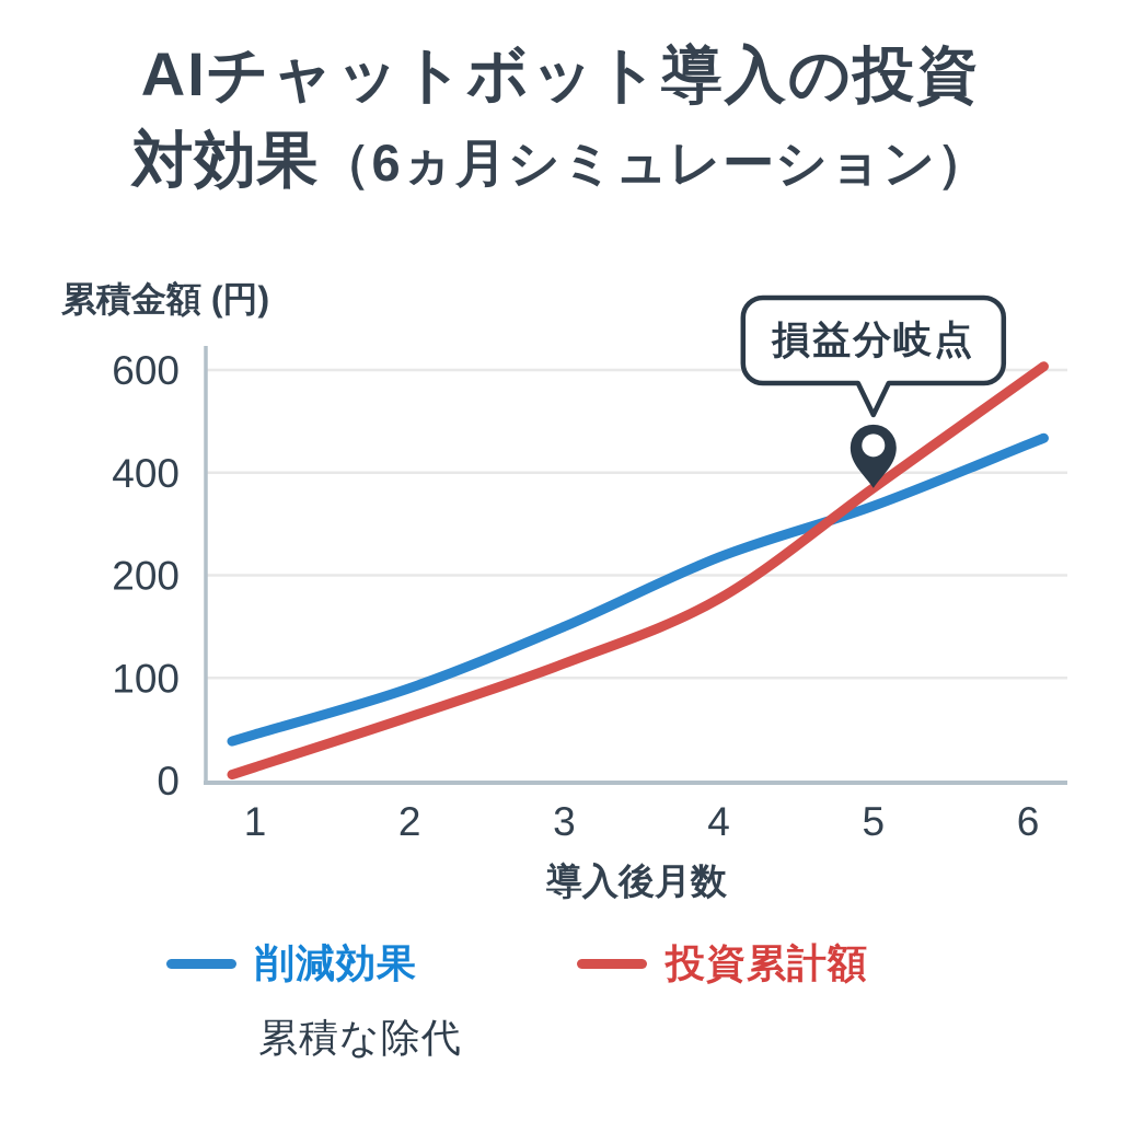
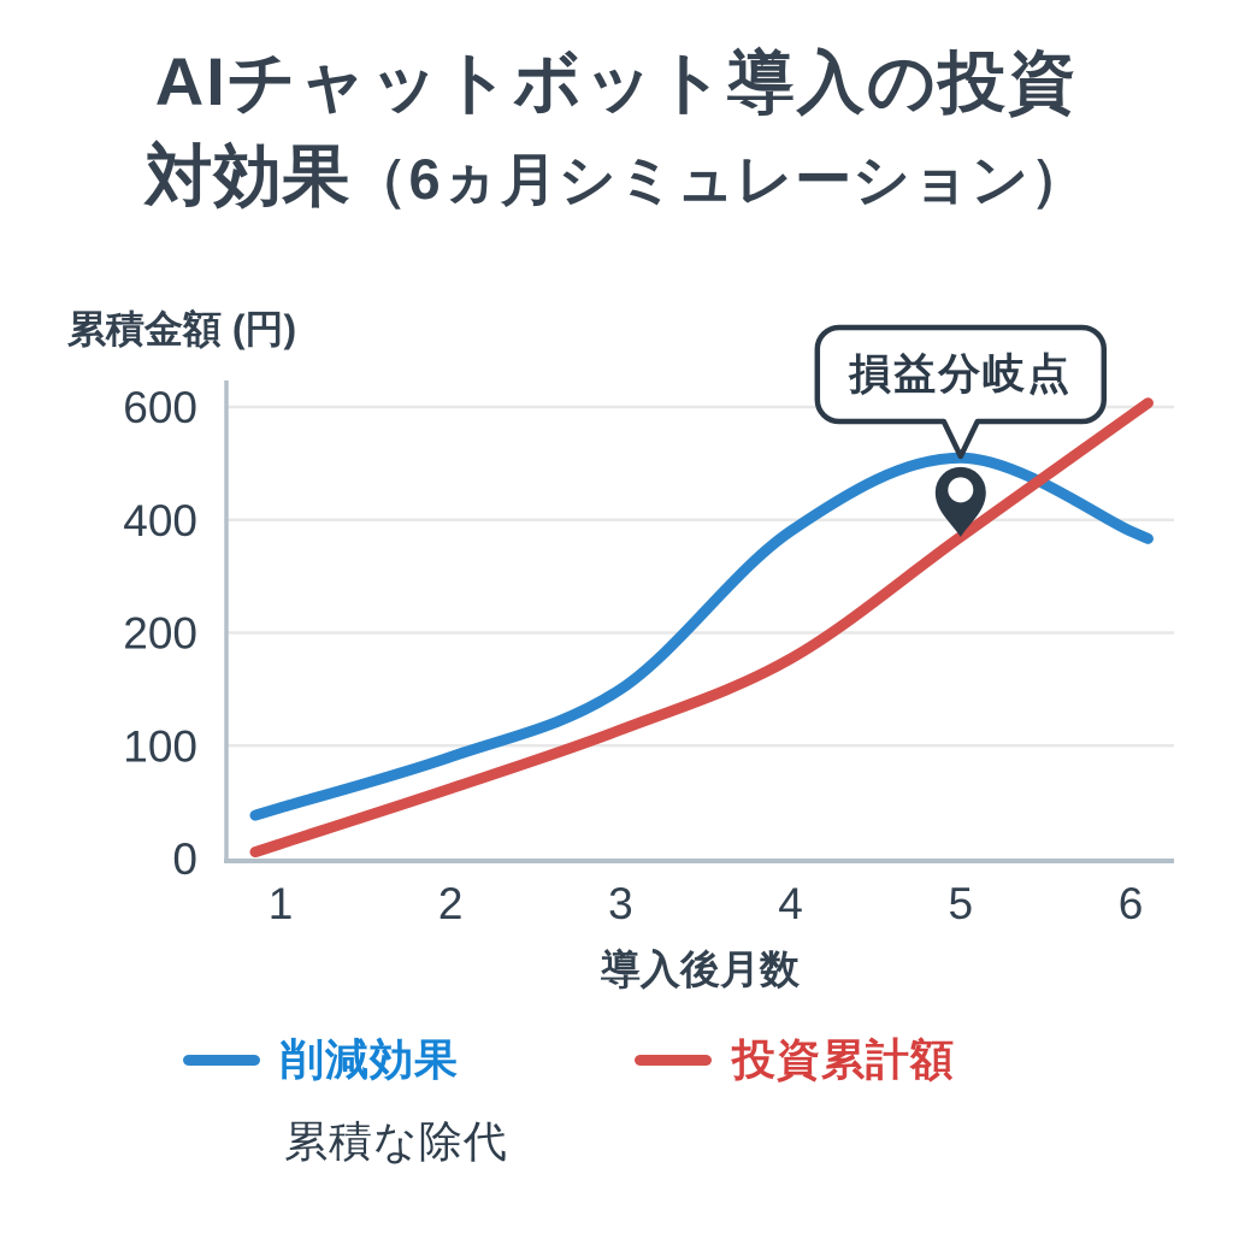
削減効果/4: 240 -> 380
削減効果/5: 340 -> 510
削減効果/6: 460 -> 380
